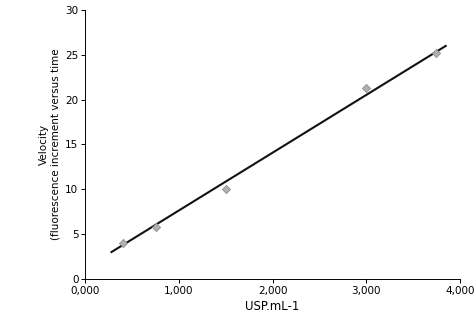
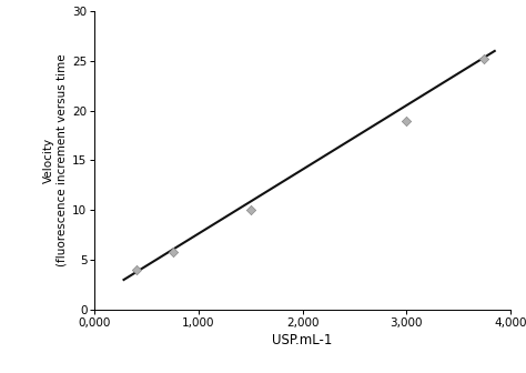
3,000: 21.3 -> 19.0
